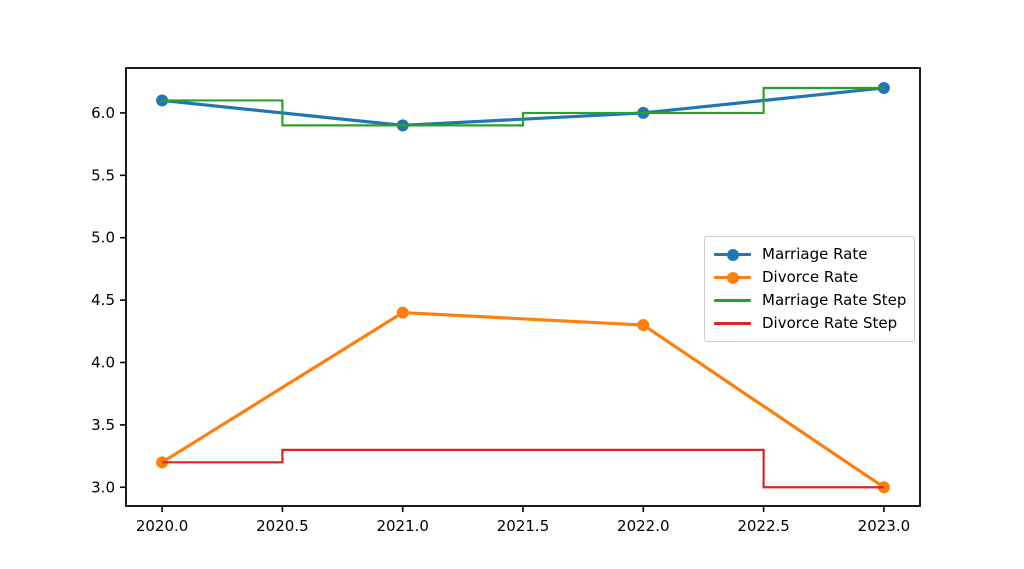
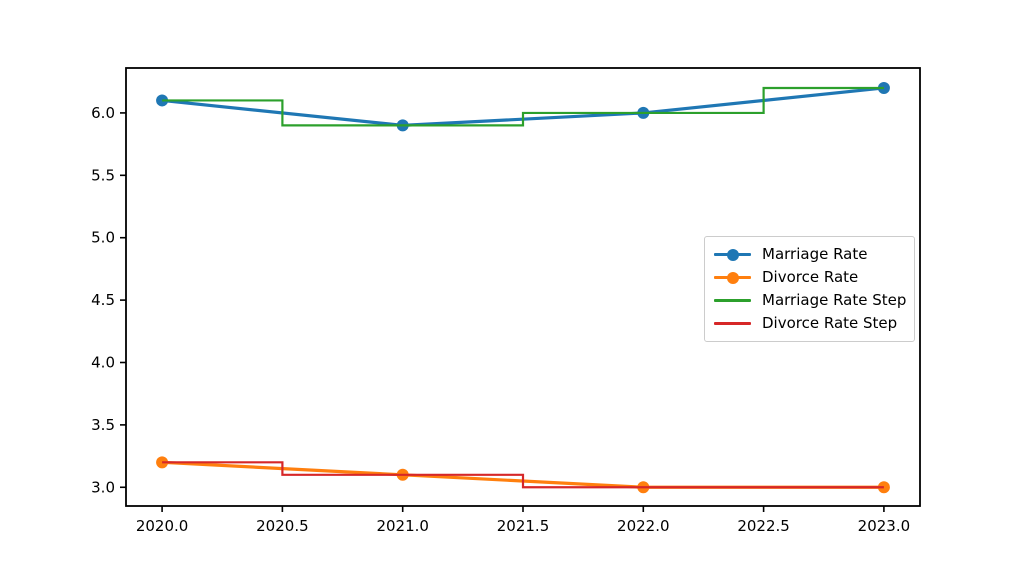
Divorce Rate/2021.0: 4.4 -> 3.1
Divorce Rate Step/2021.0: 3.3 -> 3.1
Divorce Rate/2022.0: 4.3 -> 3.0
Divorce Rate Step/2022.0: 3.3 -> 3.0
